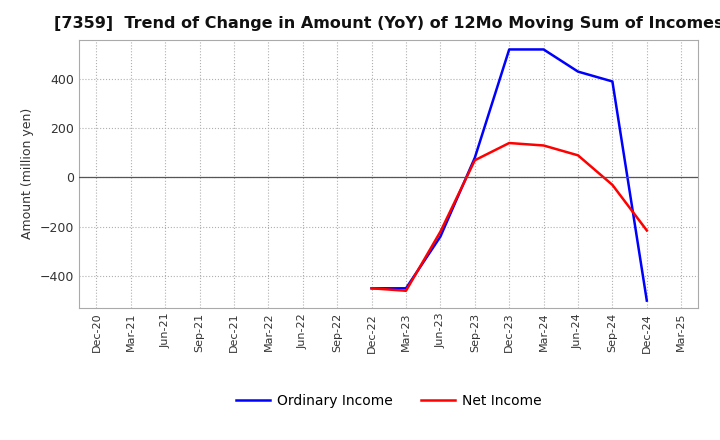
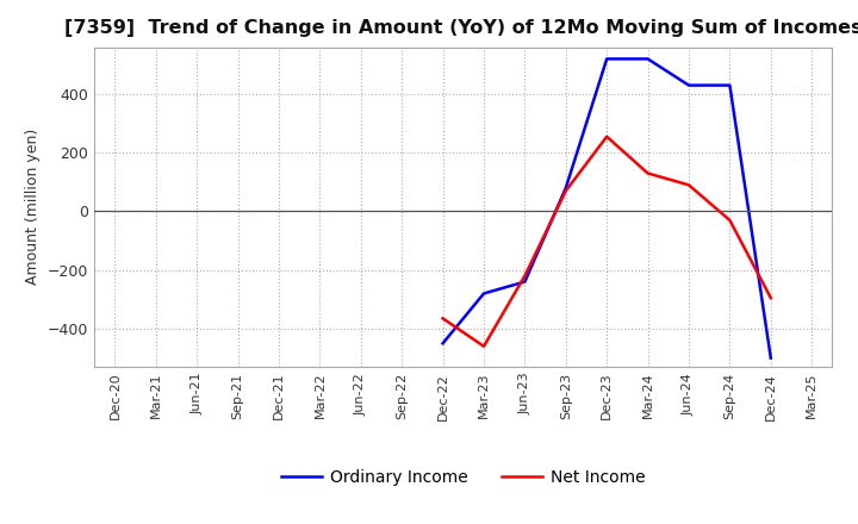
Net Income/Dec-22: -450 -> -365
Ordinary Income/Mar-23: -450 -> -280
Net Income/Dec-23: 140 -> 255
Ordinary Income/Sep-24: 390 -> 430
Net Income/Dec-24: -215 -> -295
